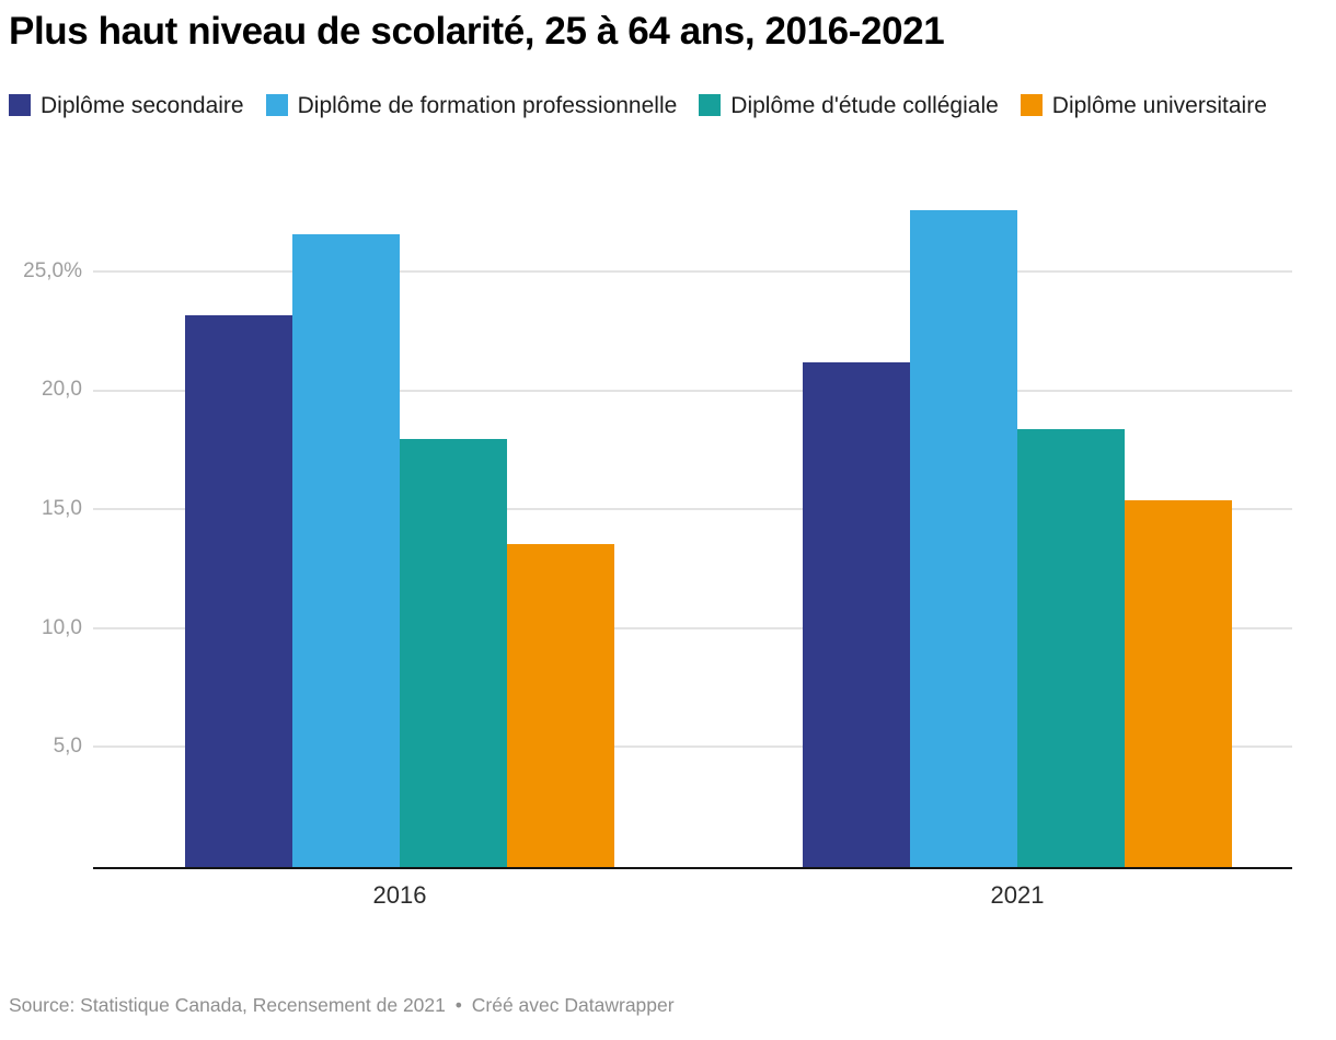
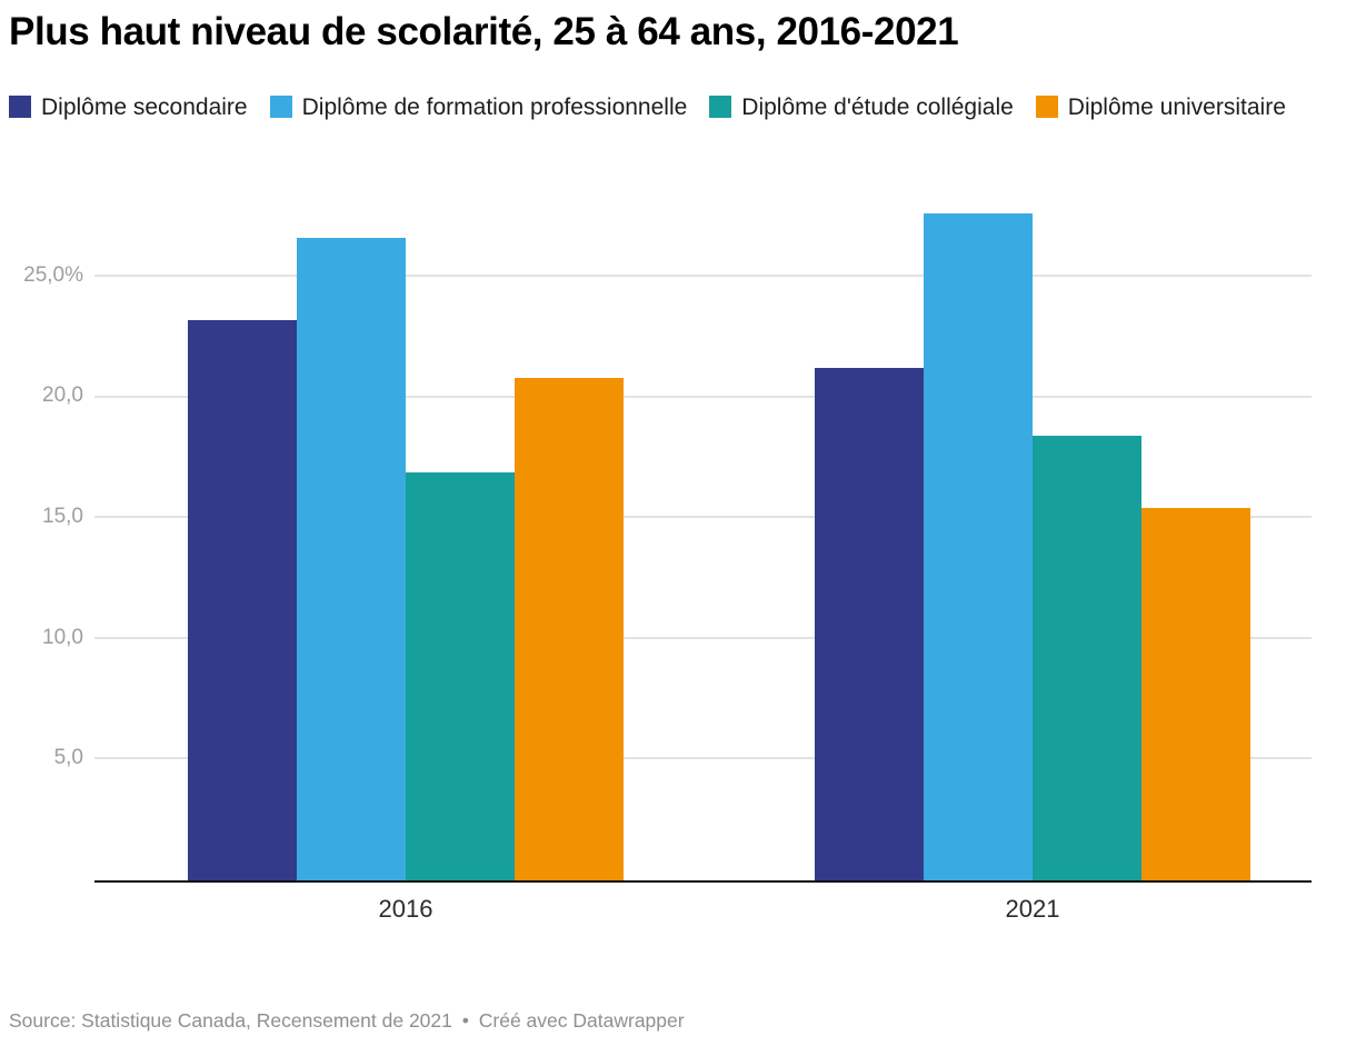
Diplôme d'étude collégiale/2016: 18,0% -> 16,9%
Diplôme universitaire/2016: 13,6% -> 20,8%
